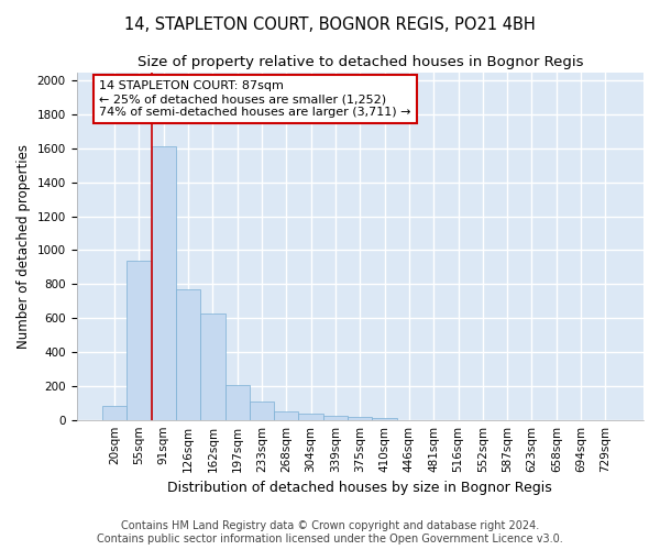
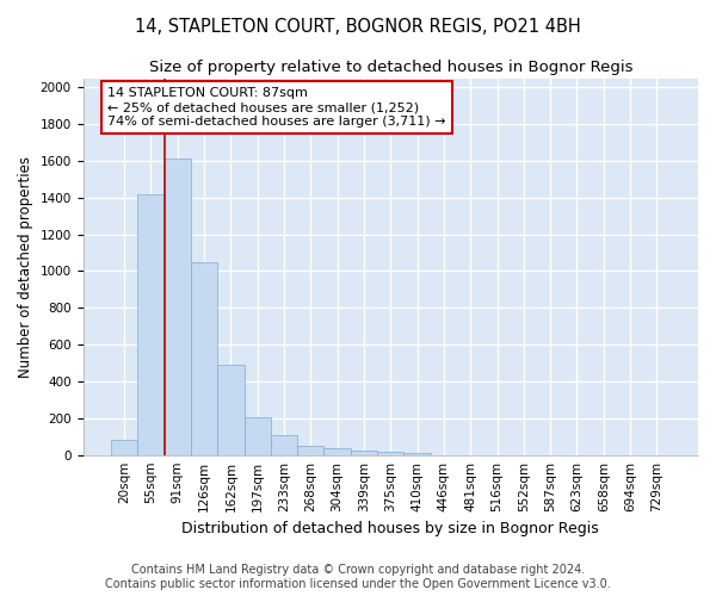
55sqm: 940 -> 1420
126sqm: 770 -> 1050
162sqm: 630 -> 490
